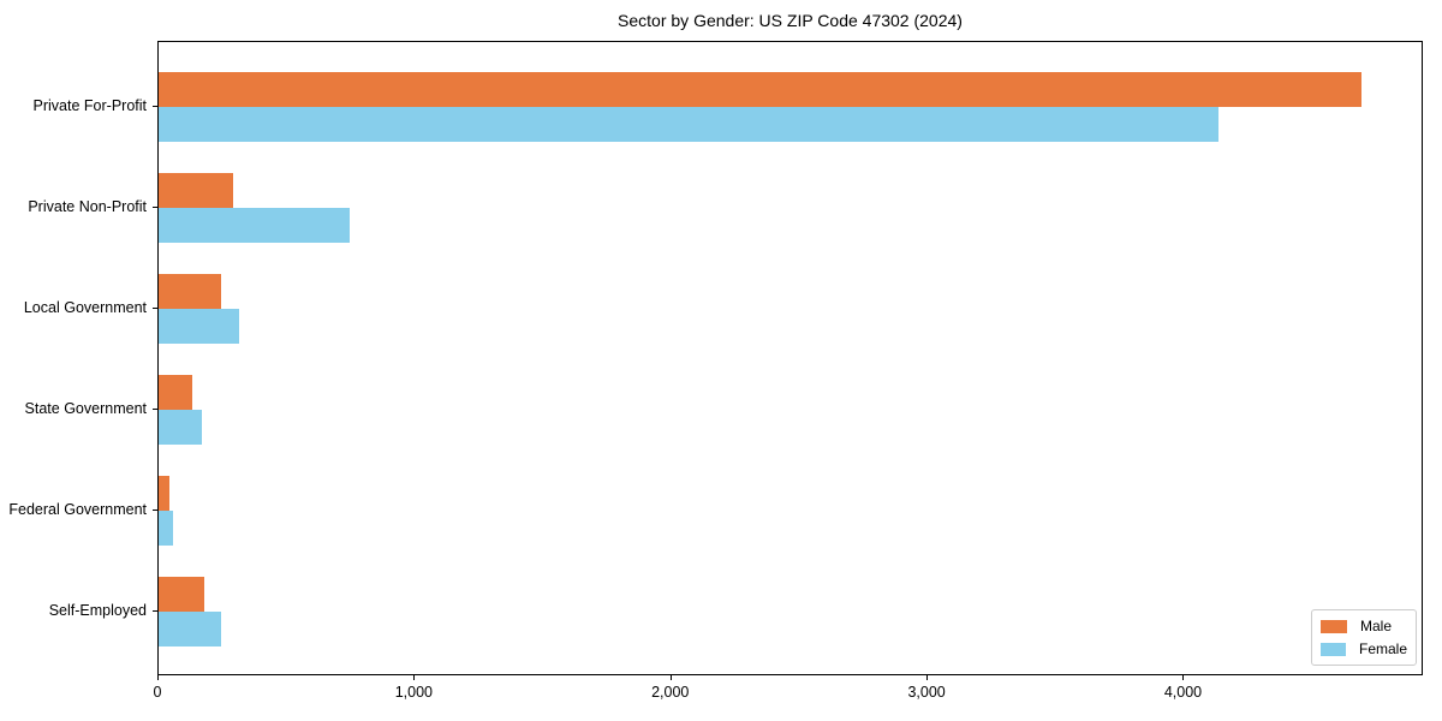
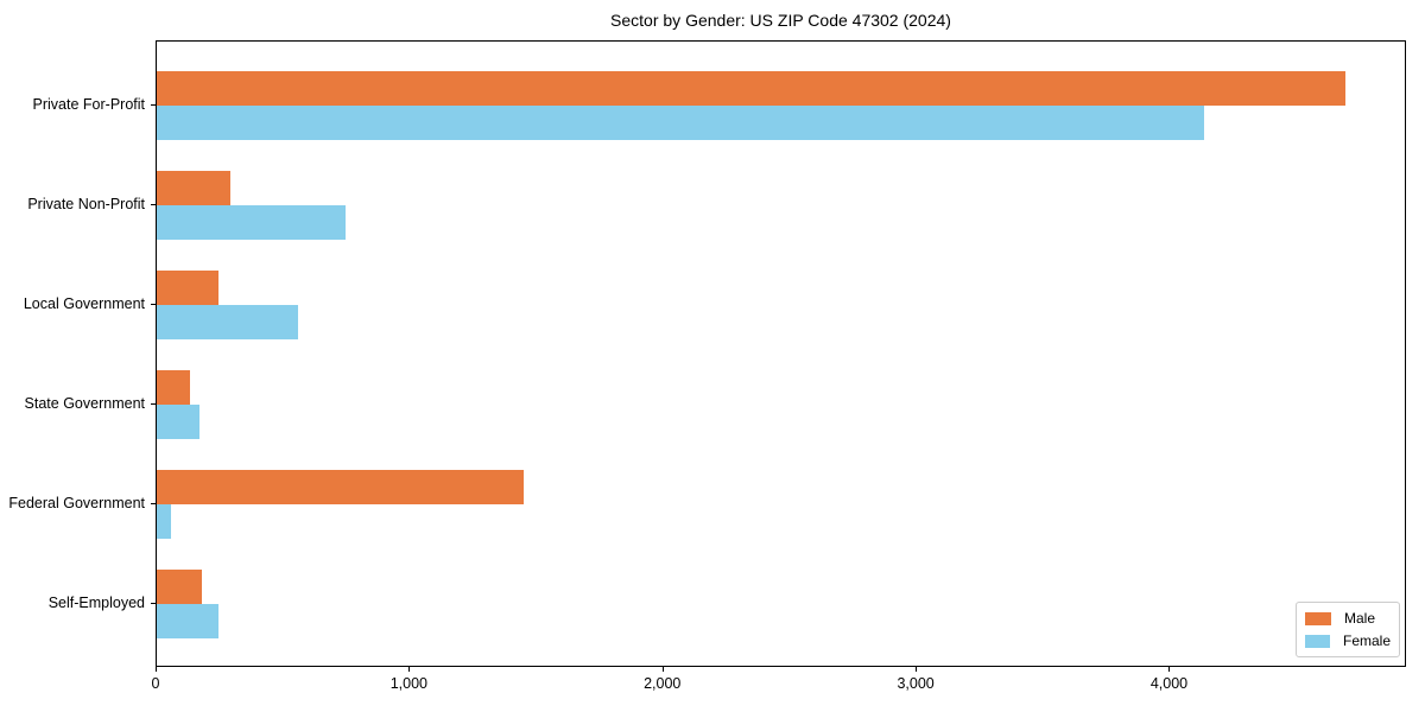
Female/Local Government: 320 -> 560
Male/Federal Government: 40 -> 1450
